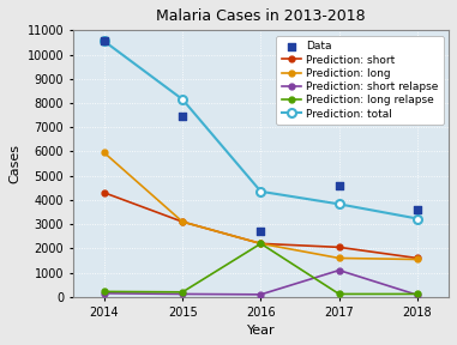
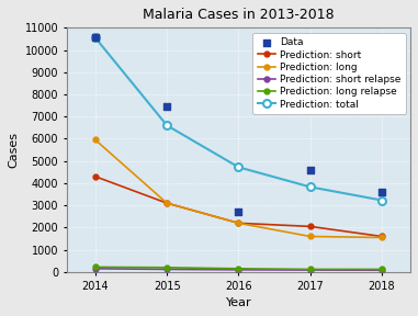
Prediction: total/2015: 8150 -> 6600
Prediction: long relapse/2016: 2200 -> 150
Prediction: total/2016: 4350 -> 4720
Prediction: short relapse/2017: 1100 -> 90
